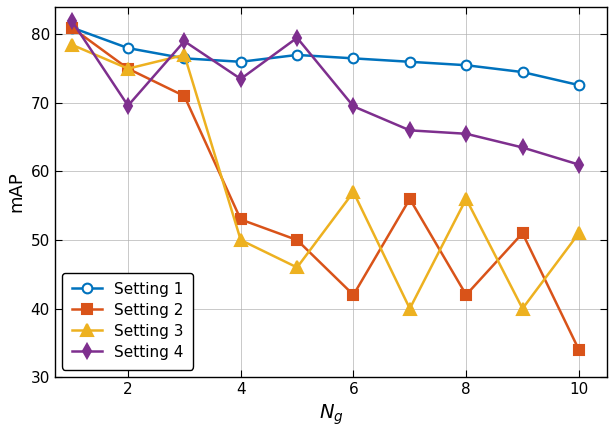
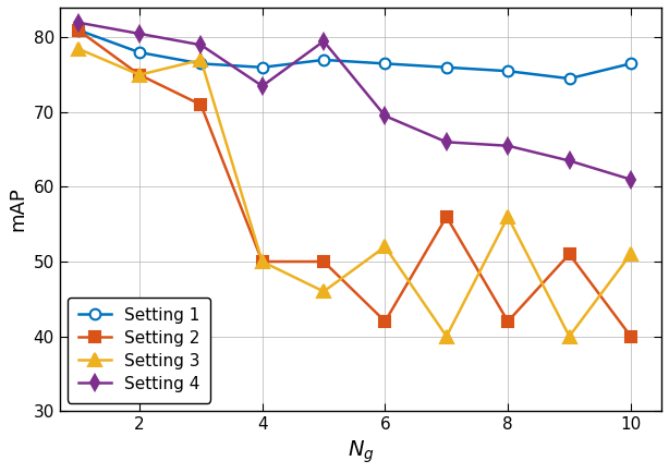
Setting 4/2: 69.6 -> 80.5
Setting 2/4: 53 -> 50
Setting 3/6: 57.0 -> 52.0
Setting 1/10: 72.6 -> 76.5
Setting 2/10: 34 -> 40
